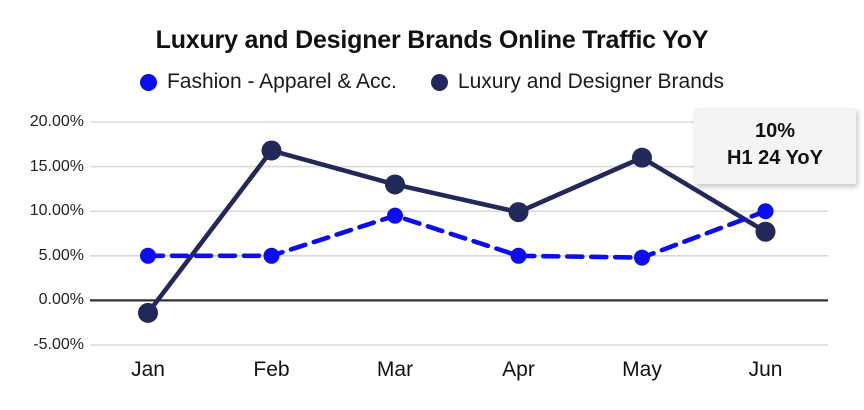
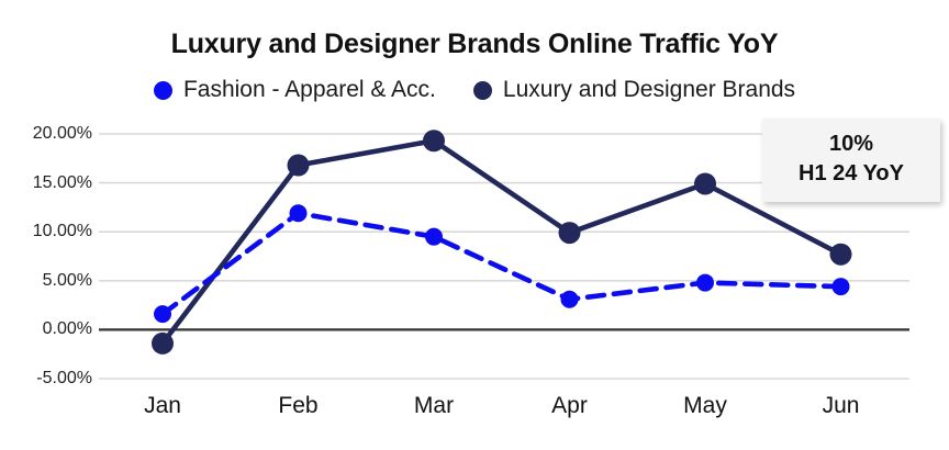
Fashion - Apparel & Acc./Jan: 5% -> 2%
Fashion - Apparel & Acc./Feb: 5% -> 12%
Luxury and Designer Brands/Mar: 13% -> 19%
Fashion - Apparel & Acc./Apr: 5% -> 3%
Luxury and Designer Brands/May: 16% -> 15%
Fashion - Apparel & Acc./Jun: 10% -> 4%
